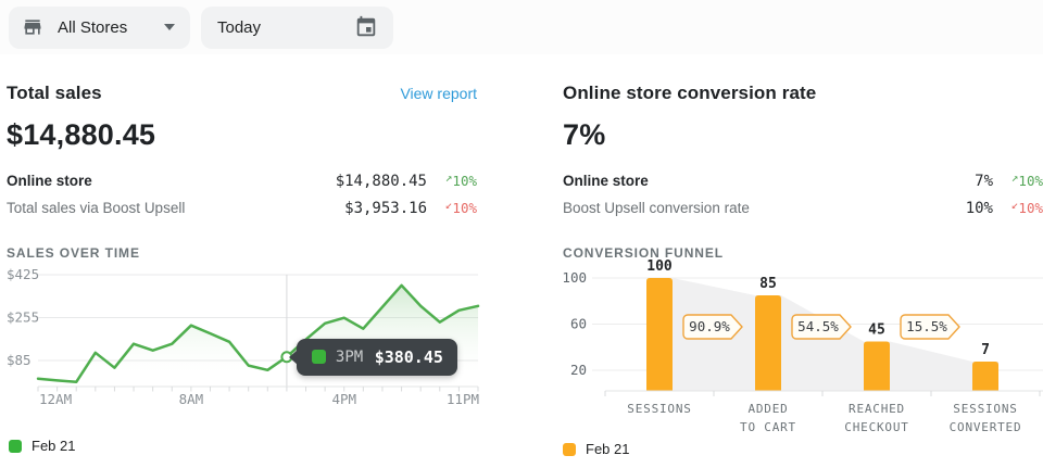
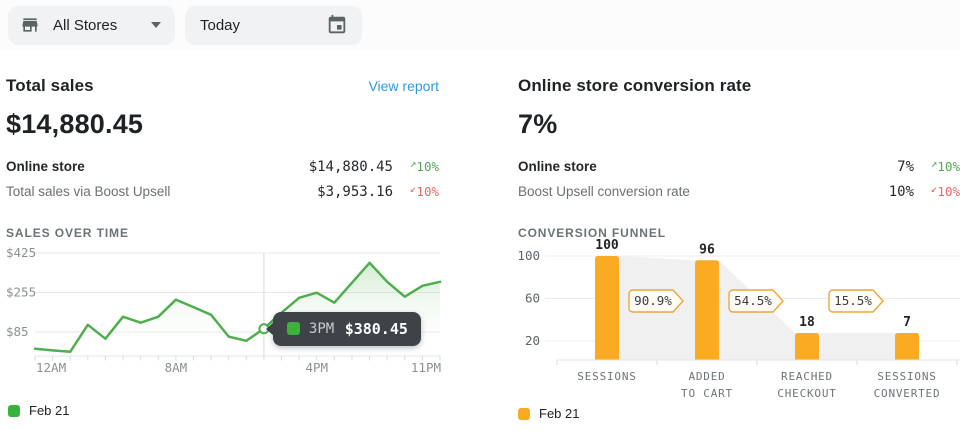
CONVERSION FUNNEL/ADDED TO CART: 85 -> 96
CONVERSION FUNNEL/REACHED CHECKOUT: 45 -> 18
